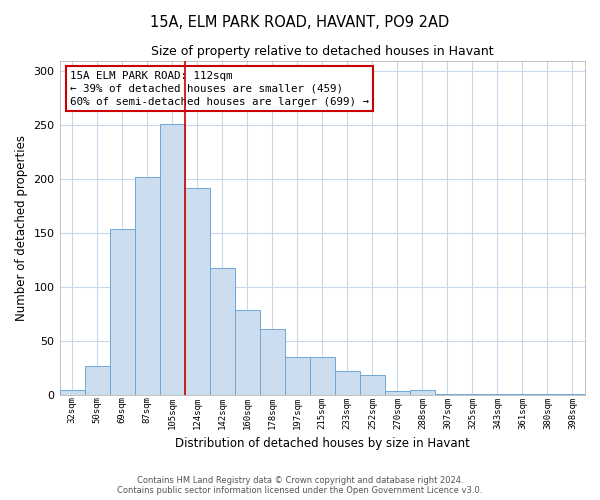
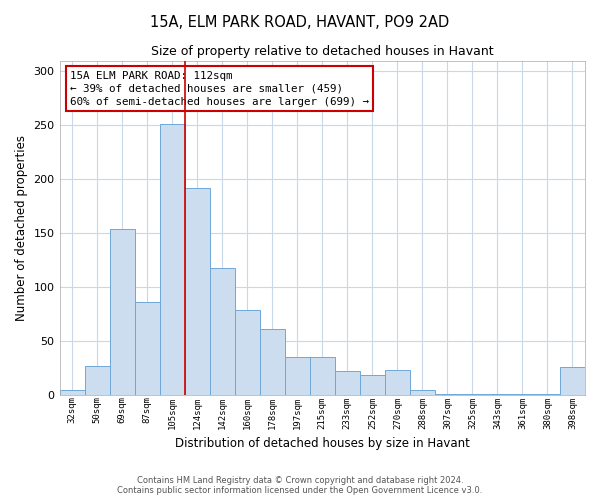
87sqm: 202 -> 86
270sqm: 4 -> 23
398sqm: 1 -> 26
